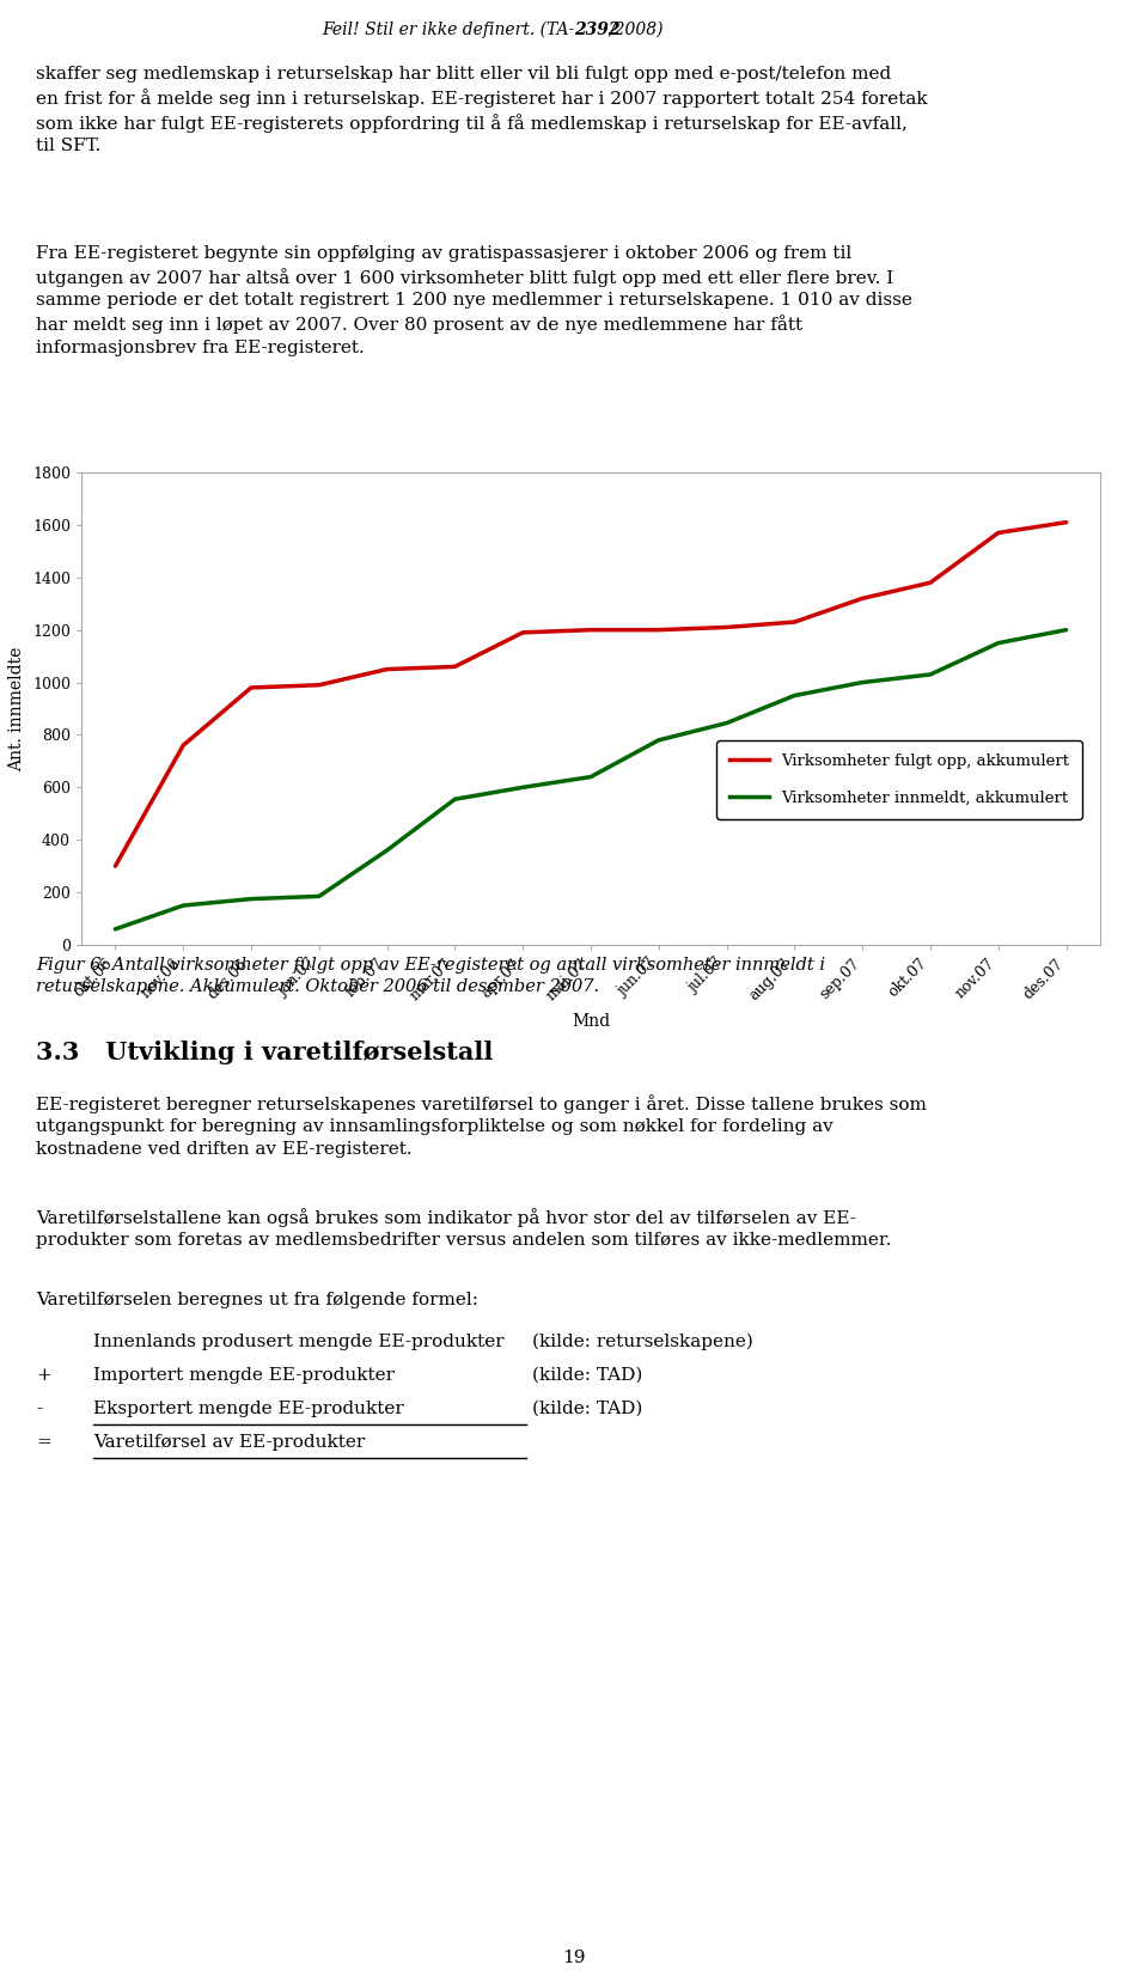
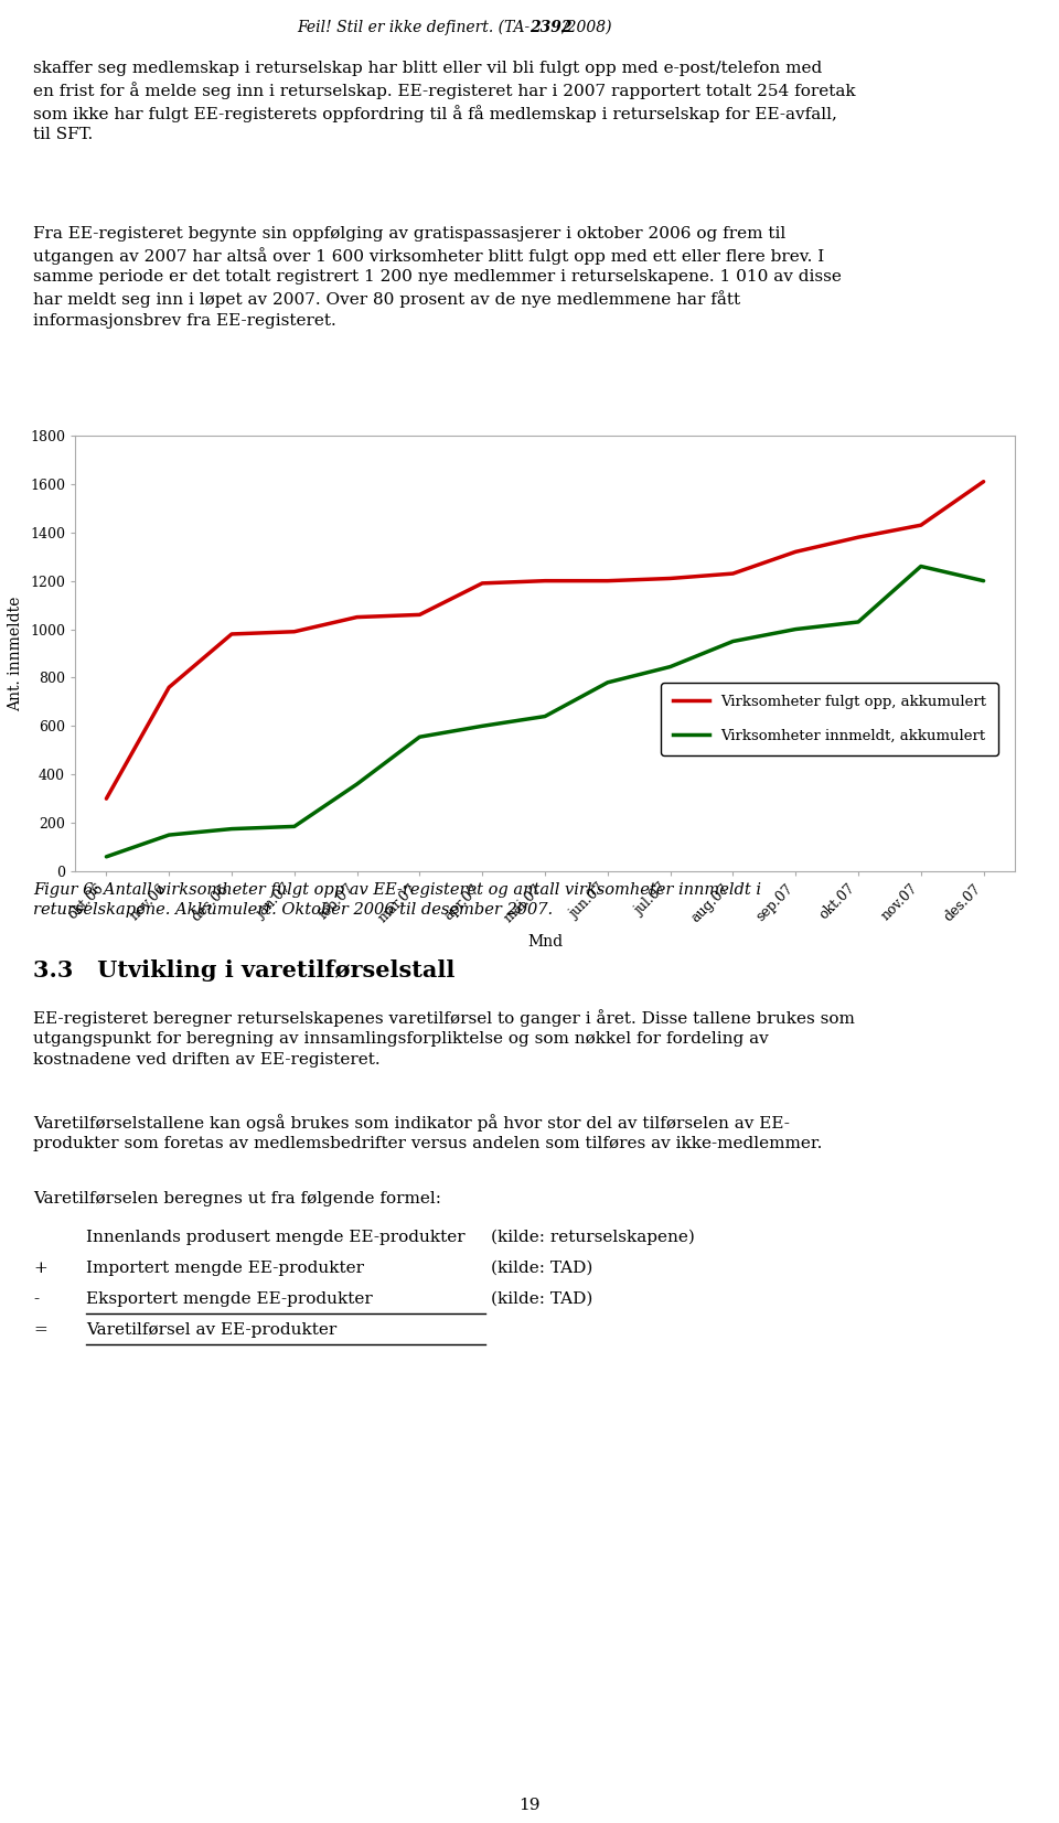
Virksomheter fulgt opp, akkumulert/nov.07: 1570 -> 1430
Virksomheter innmeldt, akkumulert/nov.07: 1150 -> 1260
